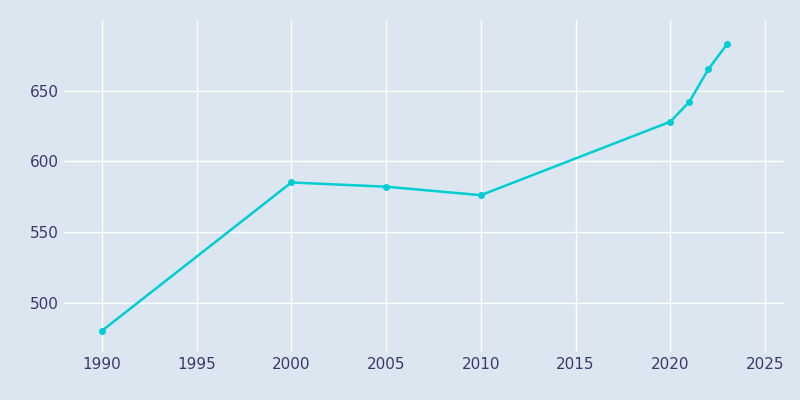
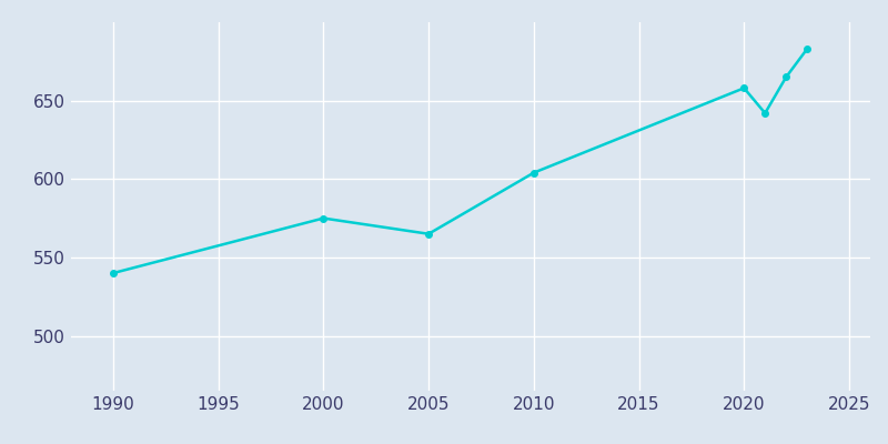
1990: 480 -> 540
2000: 585 -> 575
2005: 582 -> 565
2010: 576 -> 604
2020: 628 -> 658
